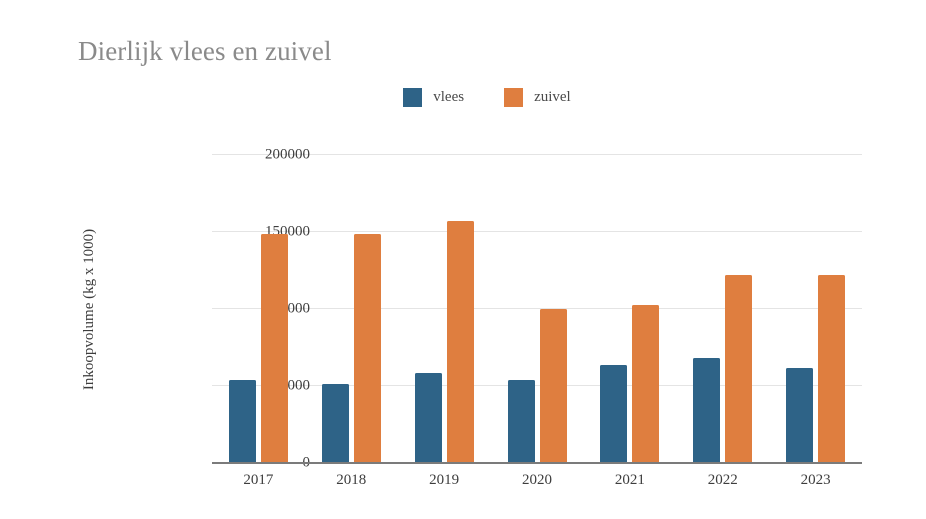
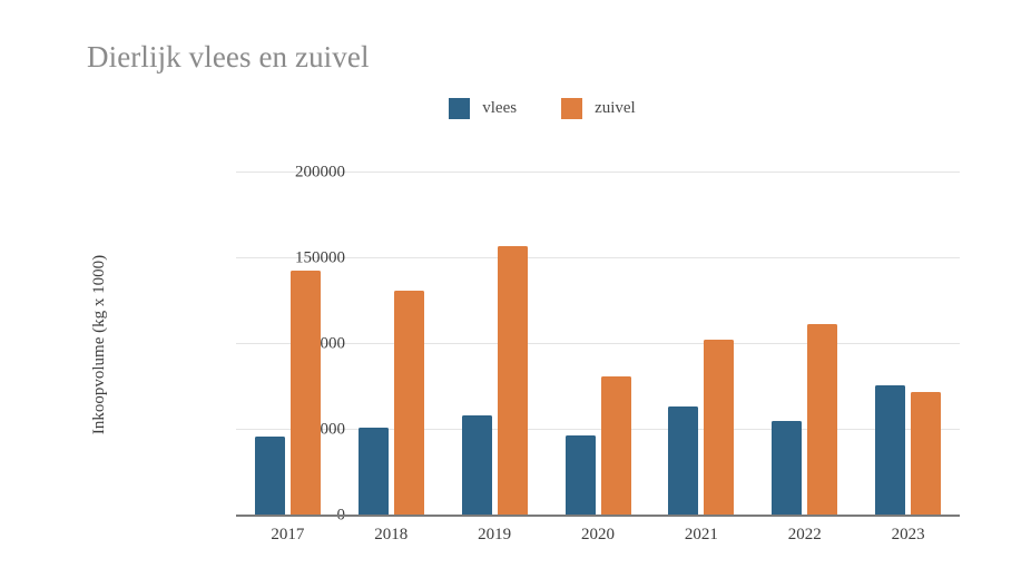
vlees/2017: 54000 -> 46000
zuivel/2017: 149000 -> 143000
zuivel/2018: 149000 -> 131000
vlees/2020: 54000 -> 47000
zuivel/2020: 100000 -> 81000
vlees/2022: 68000 -> 55000
zuivel/2022: 122000 -> 112000
vlees/2023: 62000 -> 76000
zuivel/2023: 122000 -> 72000
